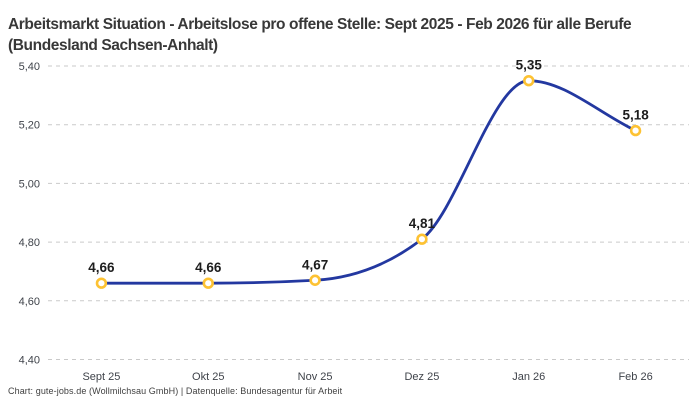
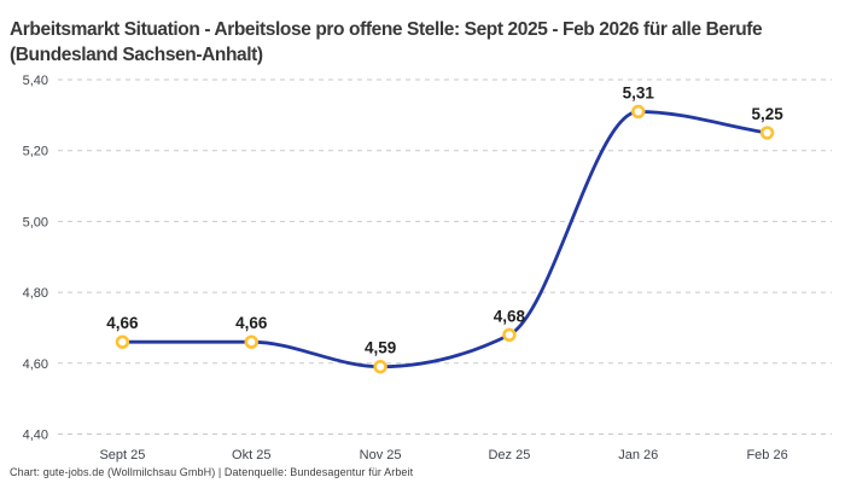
Nov 25: 4,67 -> 4,59
Dez 25: 4,81 -> 4,68
Jan 26: 5,35 -> 5,31
Feb 26: 5,18 -> 5,25
